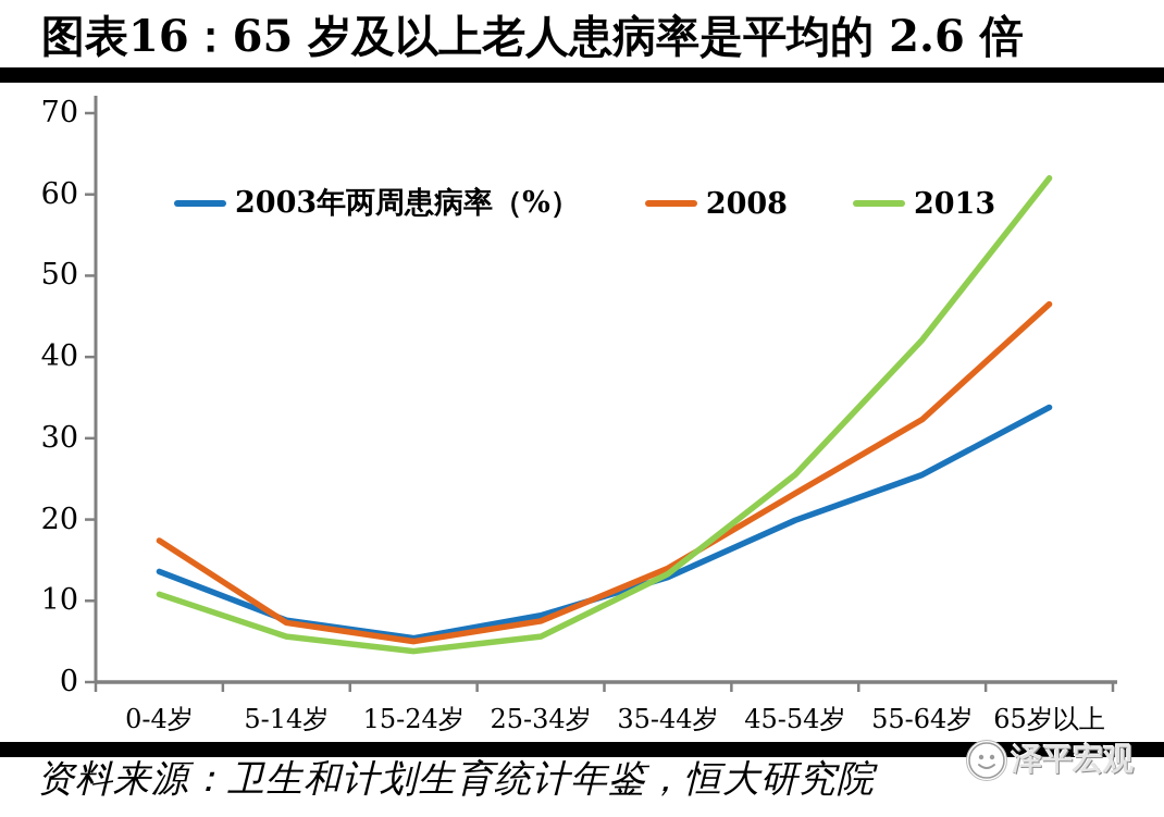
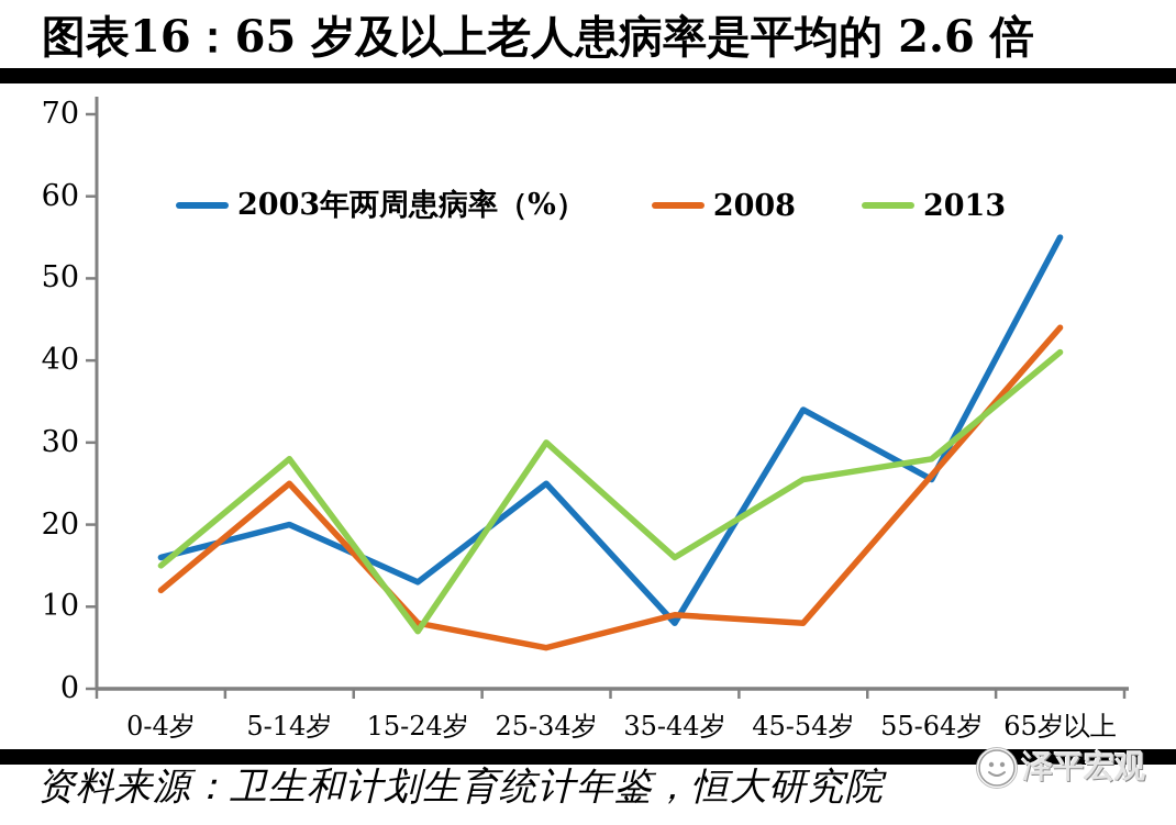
2003年两周患病率（%）/0-4岁: 14 -> 16
2008/0-4岁: 17 -> 12
2013/0-4岁: 11 -> 15
2003年两周患病率（%）/5-14岁: 8 -> 20
2008/5-14岁: 7 -> 25
2013/5-14岁: 6 -> 28
2003年两周患病率（%）/15-24岁: 5 -> 13
2008/15-24岁: 5 -> 8
2013/15-24岁: 4 -> 7
2003年两周患病率（%）/25-34岁: 8 -> 25
2008/25-34岁: 8 -> 5
2013/25-34岁: 6 -> 30
2003年两周患病率（%）/35-44岁: 13 -> 8
2008/35-44岁: 14 -> 9
2013/35-44岁: 13 -> 16
2003年两周患病率（%）/45-54岁: 20 -> 34
2008/45-54岁: 23 -> 8
2008/55-64岁: 32 -> 26
2013/55-64岁: 42 -> 28
2003年两周患病率（%）/65岁以上: 34 -> 55
2008/65岁以上: 46 -> 44
2013/65岁以上: 62 -> 41
